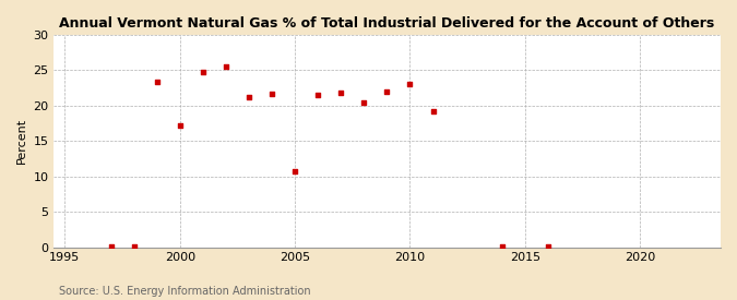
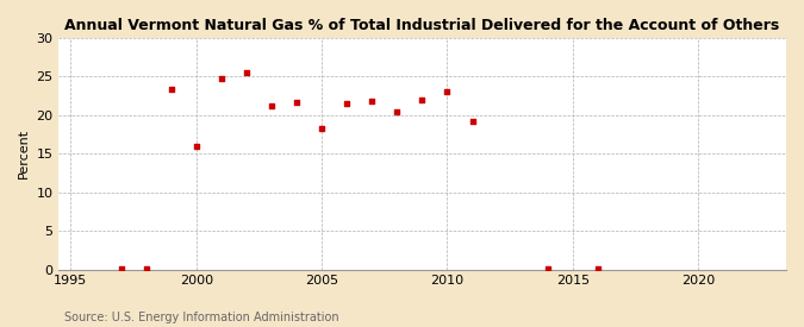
2000: 17.2 -> 16.0
2005: 10.8 -> 18.3
